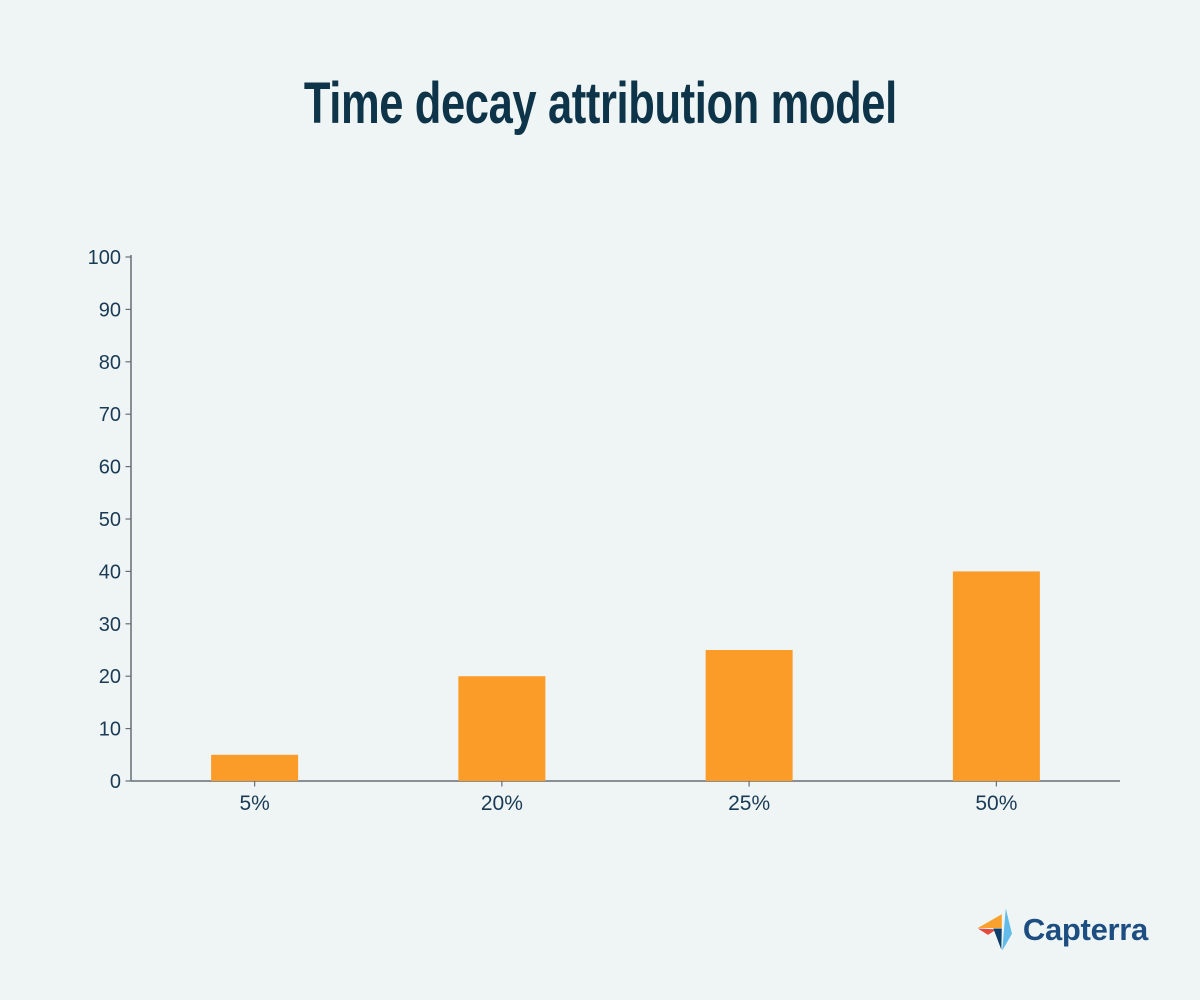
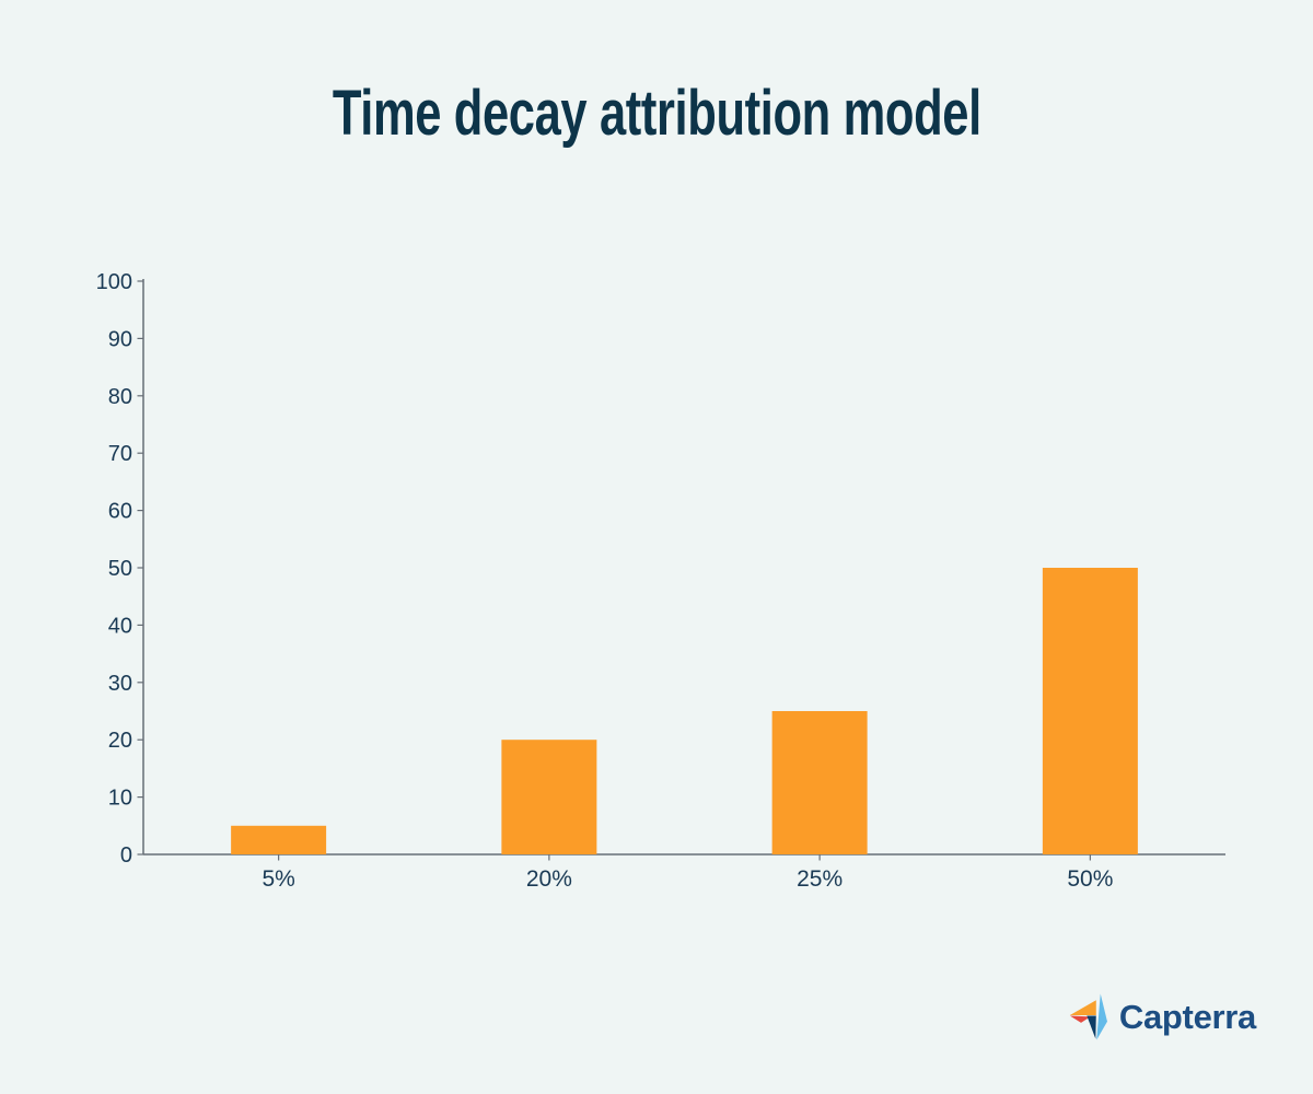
50%: 40 -> 50
